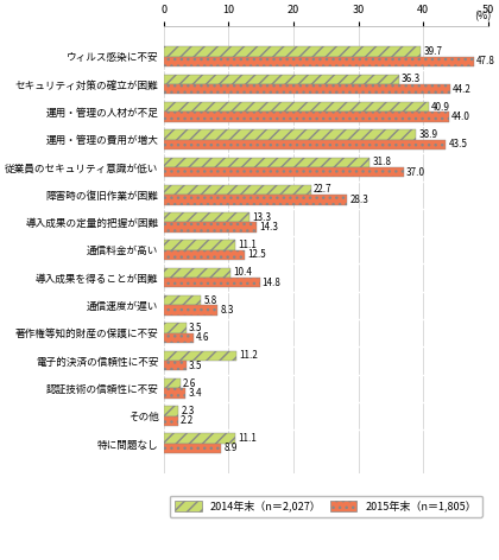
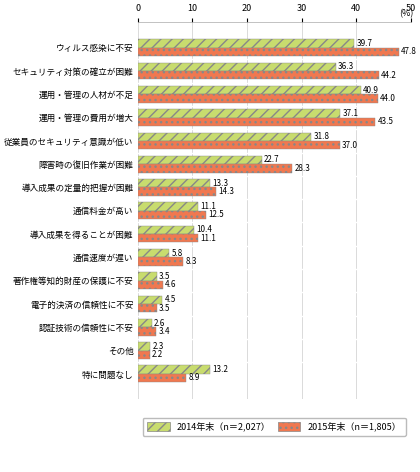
2014年末（n＝2,027）/運用・管理の費用が増大: 38.9 -> 37.1
2015年末（n＝1,805）/導入成果を得ることが困難: 14.8 -> 11.1
2014年末（n＝2,027）/電子的決済の信頼性に不安: 11.2 -> 4.5
2014年末（n＝2,027）/特に問題なし: 11.1 -> 13.2
